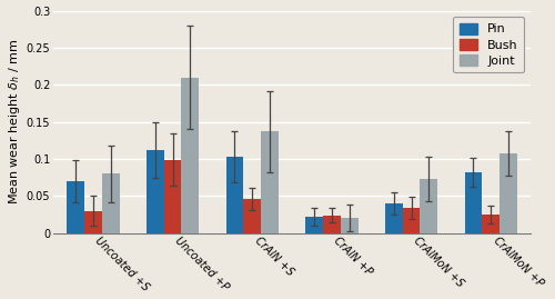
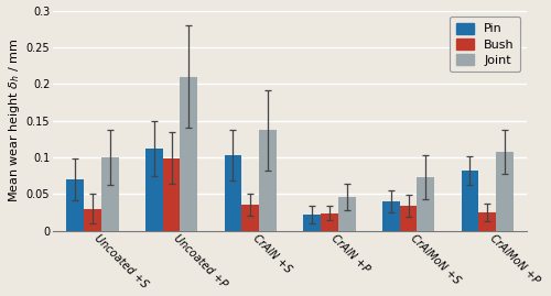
Joint/Uncoated +S: 0.080 -> 0.100
Bush/CrAlN +S: 0.046 -> 0.036
Joint/CrAlN +P: 0.020 -> 0.046
